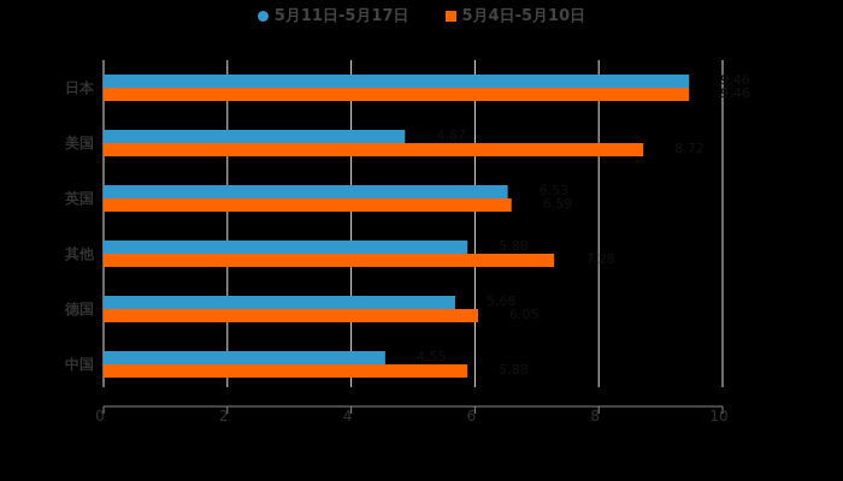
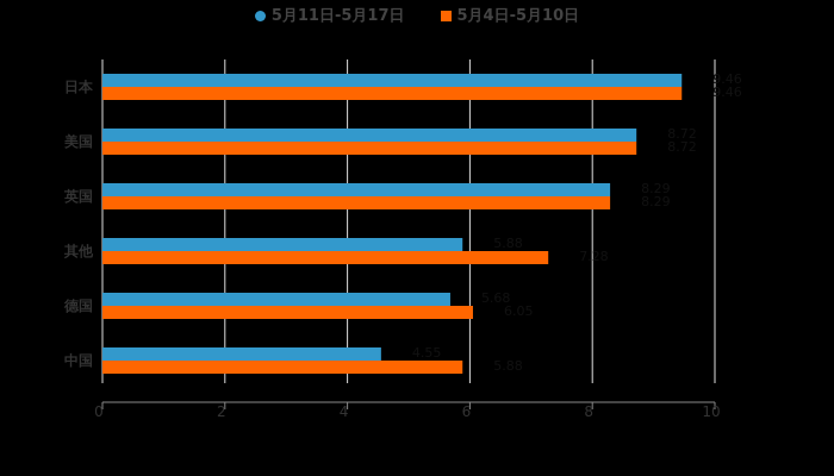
5月11日-5月17日/美国: 4.87 -> 8.72
5月11日-5月17日/英国: 6.53 -> 8.29
5月4日-5月10日/英国: 6.59 -> 8.29
